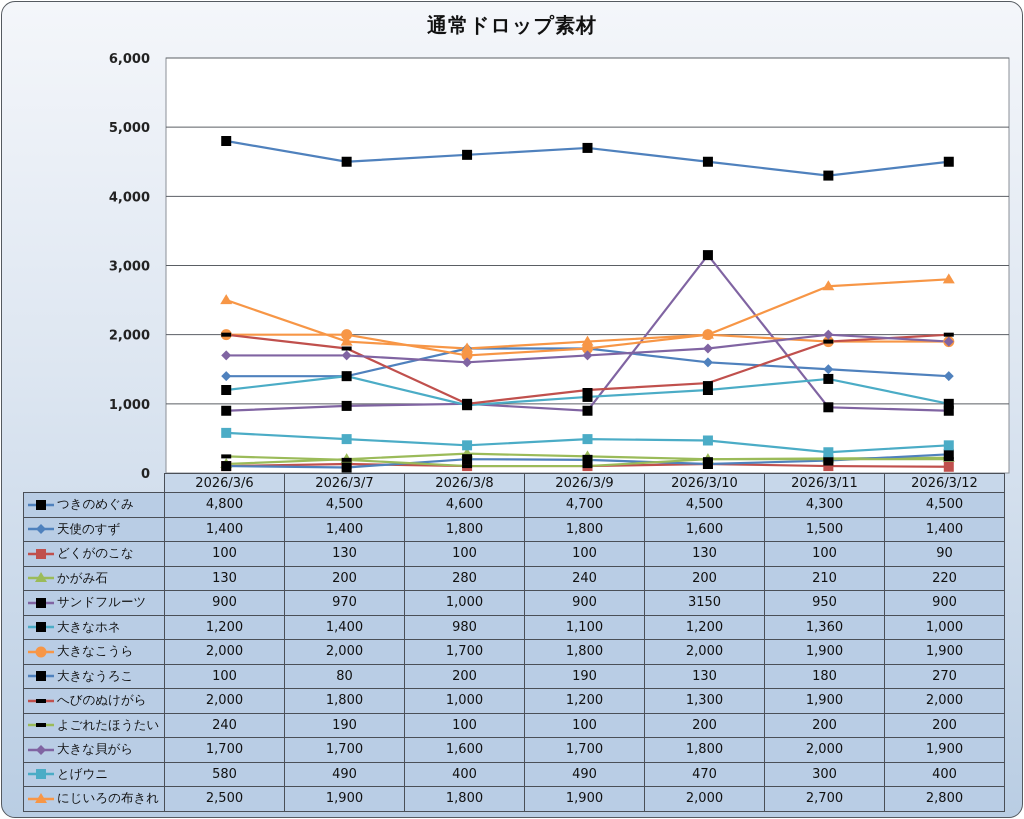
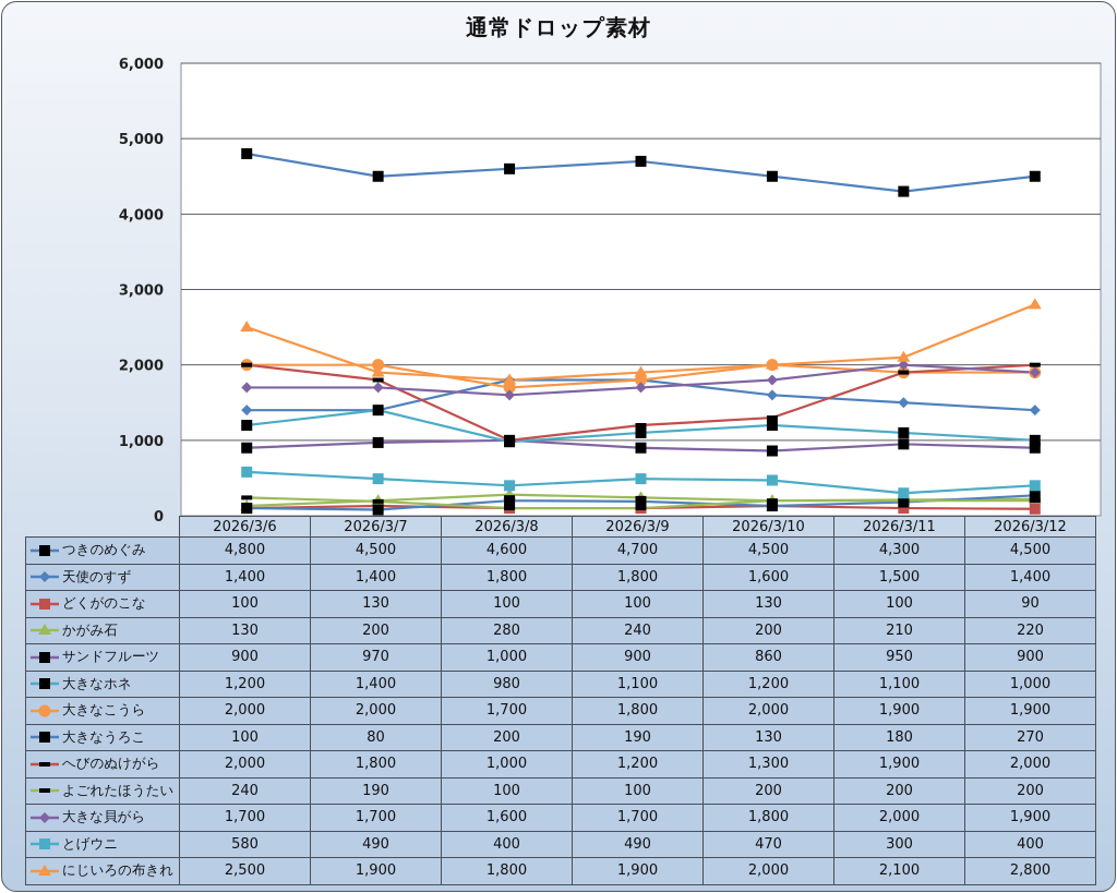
サンドフルーツ/2026/3/10: 3150 -> 860
大きなホネ/2026/3/11: 1,360 -> 1,100
にじいろの布きれ/2026/3/11: 2,700 -> 2,100
